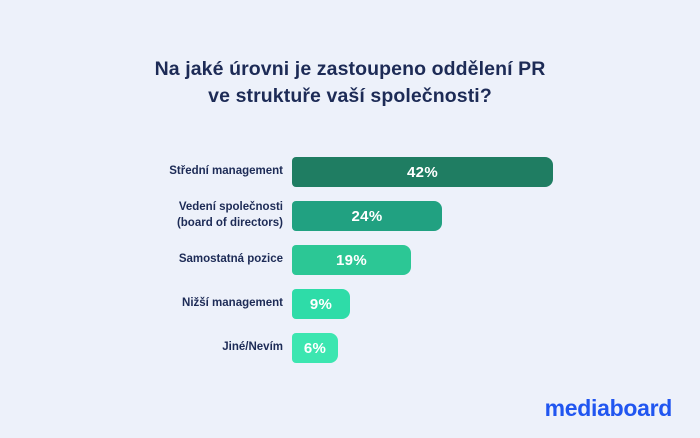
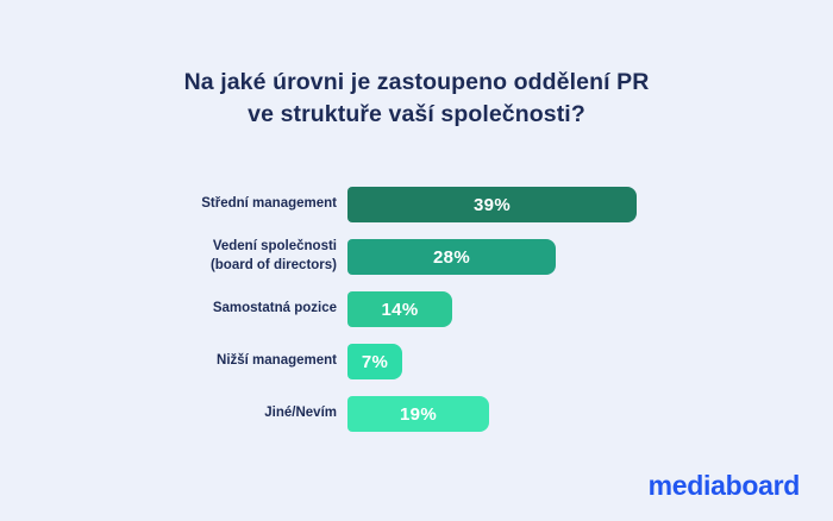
Střední management: 42% -> 39%
Vedení společnosti (board of directors): 24% -> 28%
Samostatná pozice: 19% -> 14%
Nižší management: 9% -> 7%
Jiné/Nevím: 6% -> 19%
